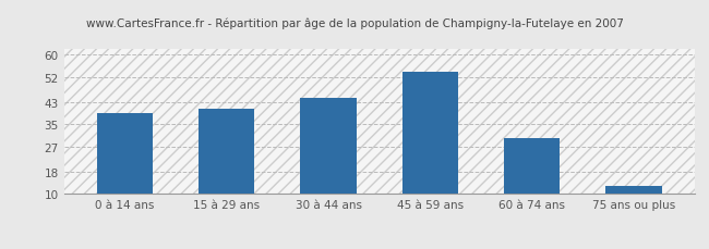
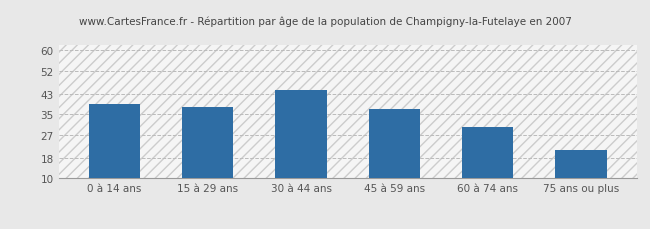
15 à 29 ans: 40.5 -> 38.0
45 à 59 ans: 54.0 -> 37.0
75 ans ou plus: 13.0 -> 21.0
